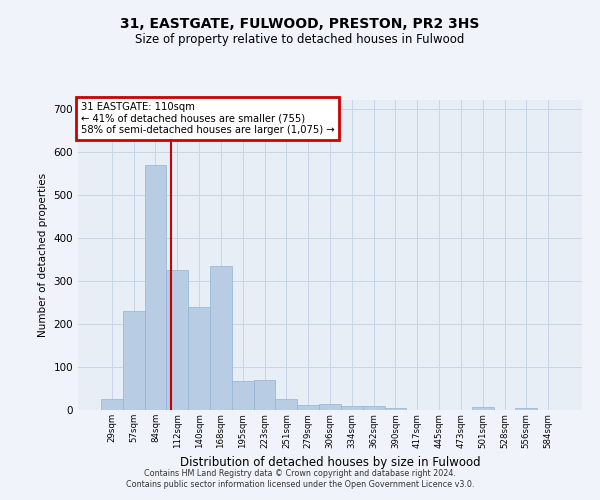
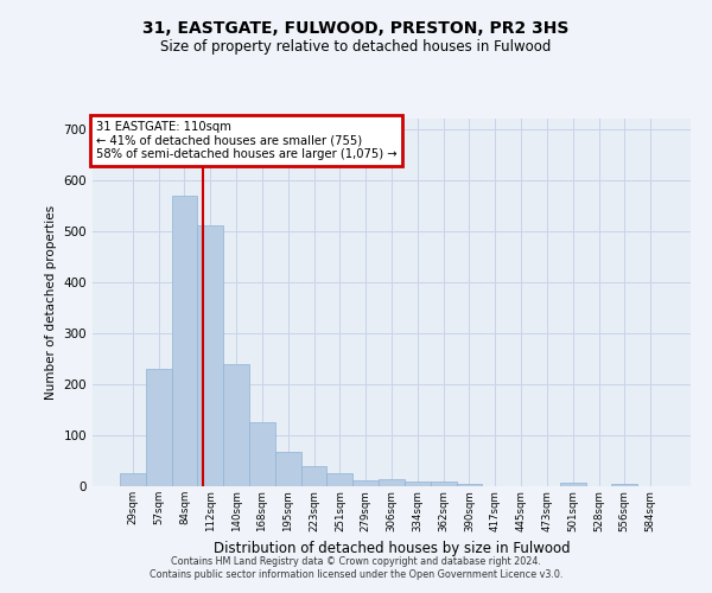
112sqm: 325 -> 510
168sqm: 335 -> 125
223sqm: 70 -> 40
